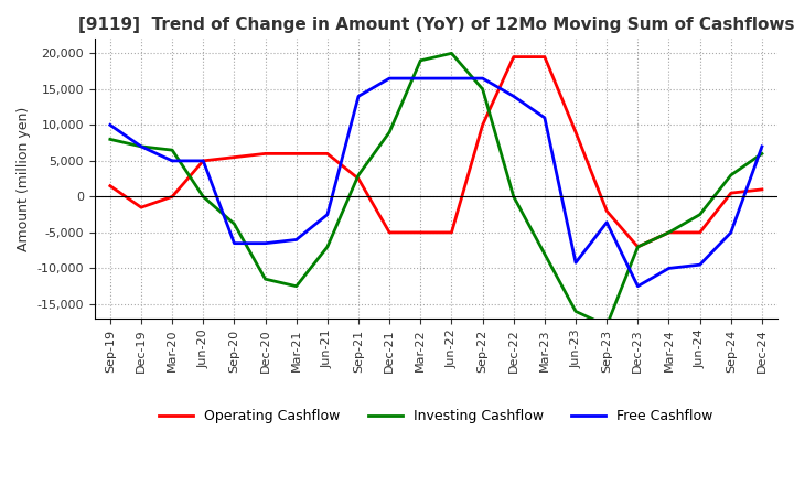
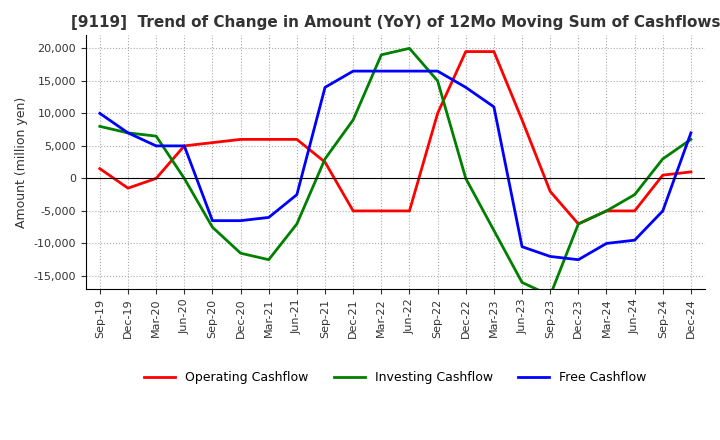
Investing Cashflow/Sep-20: -3,800 -> -7,500
Free Cashflow/Jun-23: -9,200 -> -10,500
Free Cashflow/Sep-23: -3,600 -> -12,000
